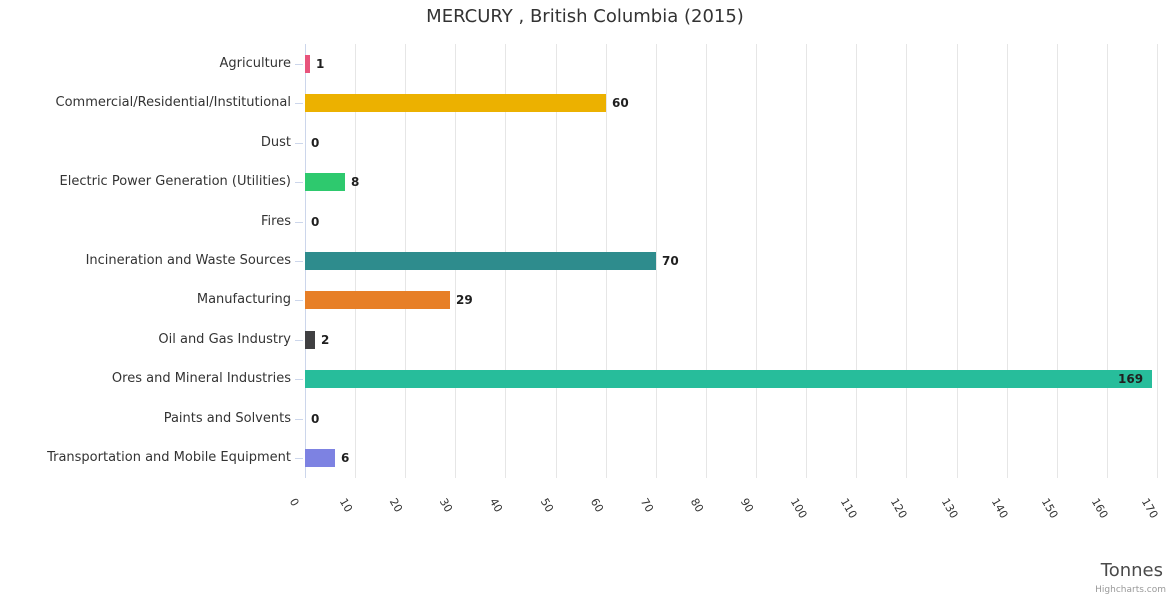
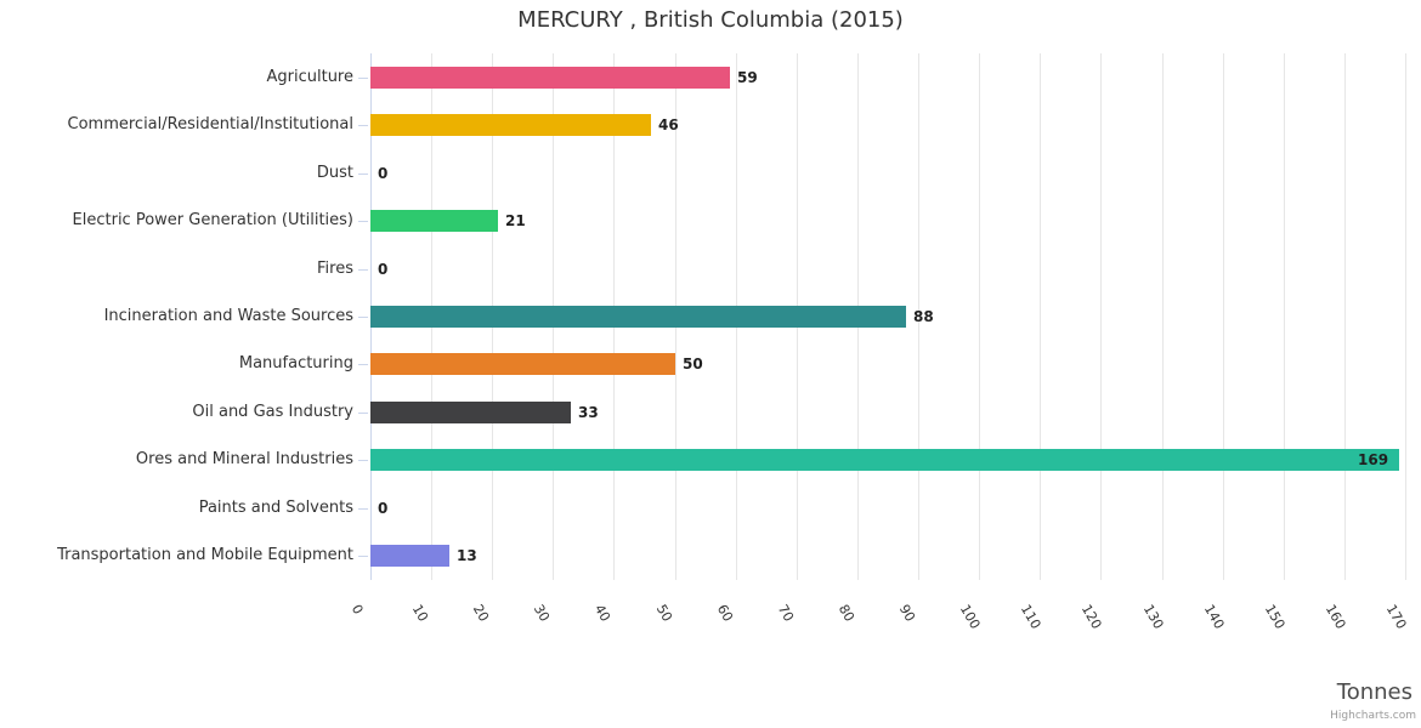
Agriculture: 1 -> 59
Commercial/Residential/Institutional: 60 -> 46
Electric Power Generation (Utilities): 8 -> 21
Incineration and Waste Sources: 70 -> 88
Manufacturing: 29 -> 50
Oil and Gas Industry: 2 -> 33
Transportation and Mobile Equipment: 6 -> 13
